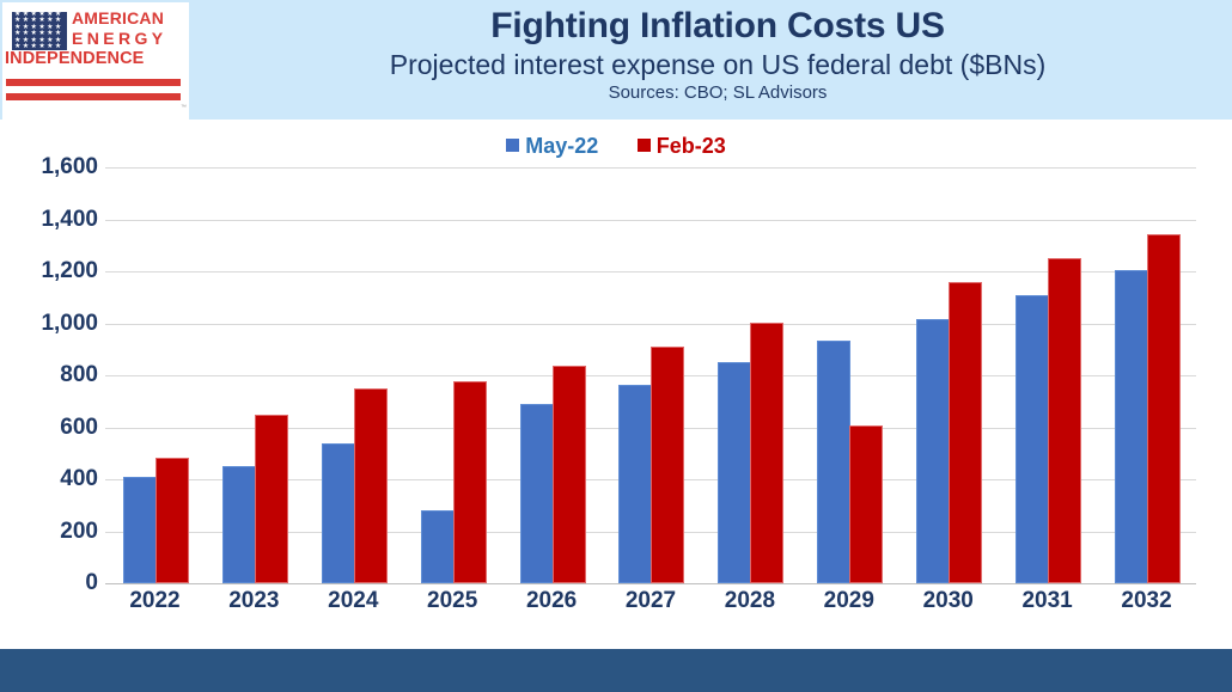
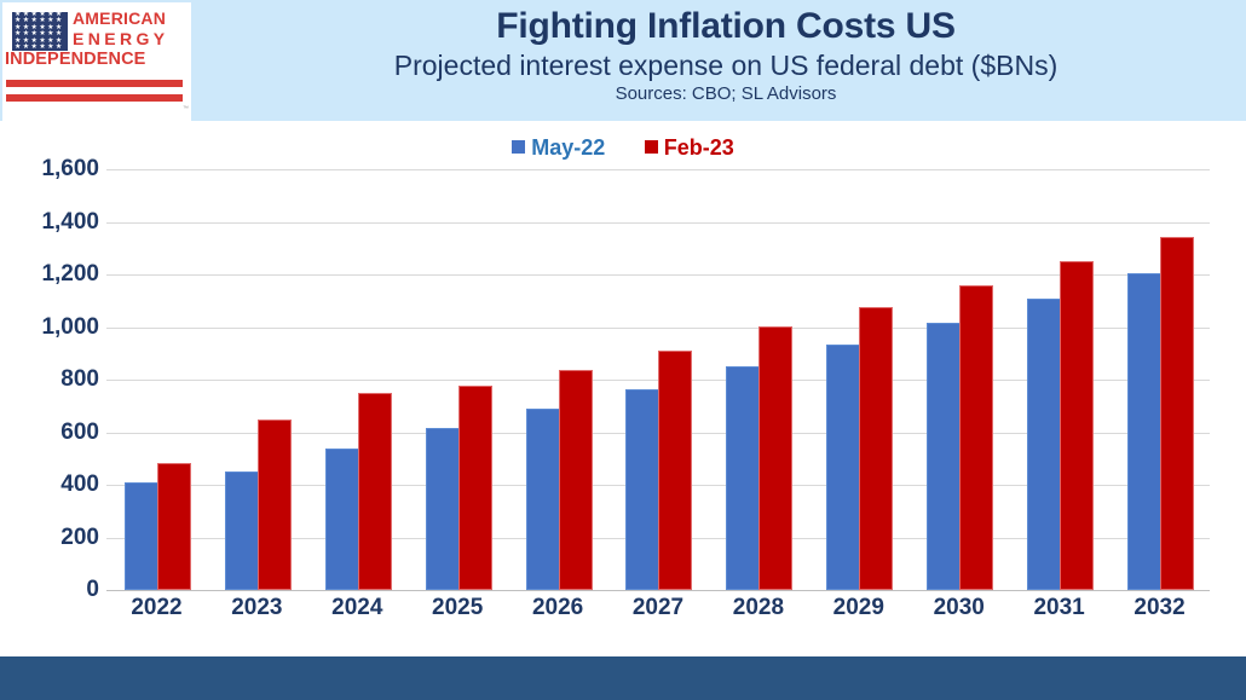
May-22/2025: 270 -> 600
Feb-23/2029: 600 -> 1060
